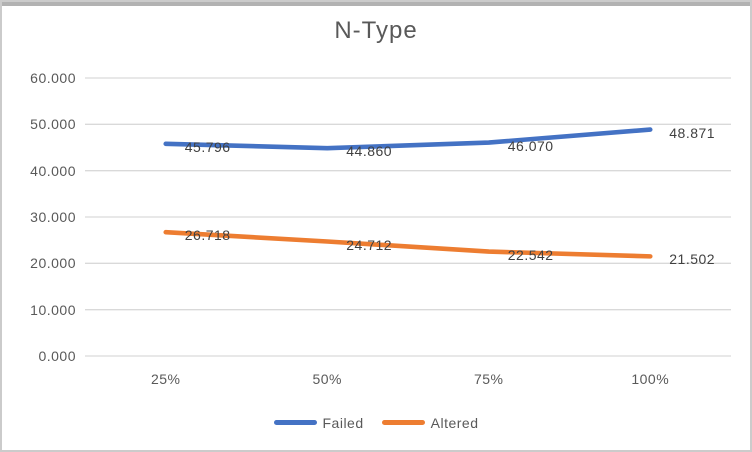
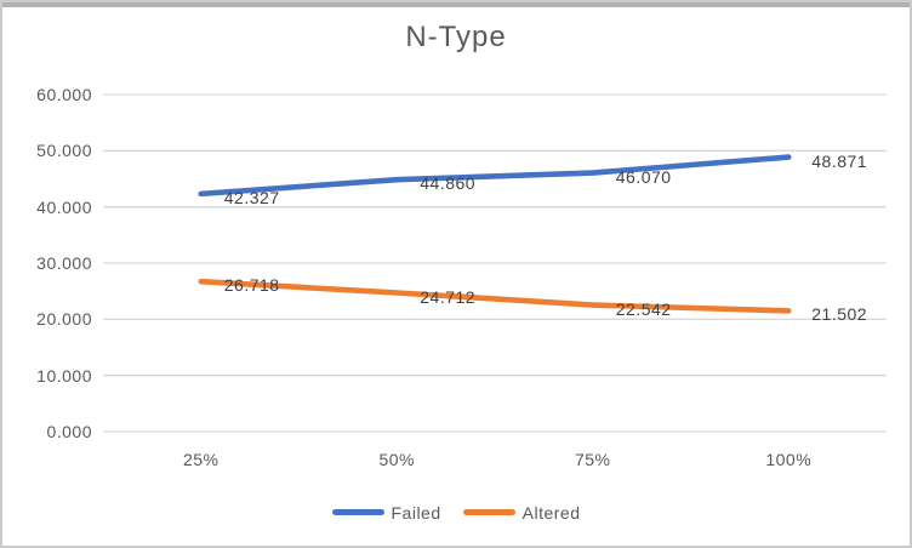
Failed/25%: 45.796 -> 42.327
